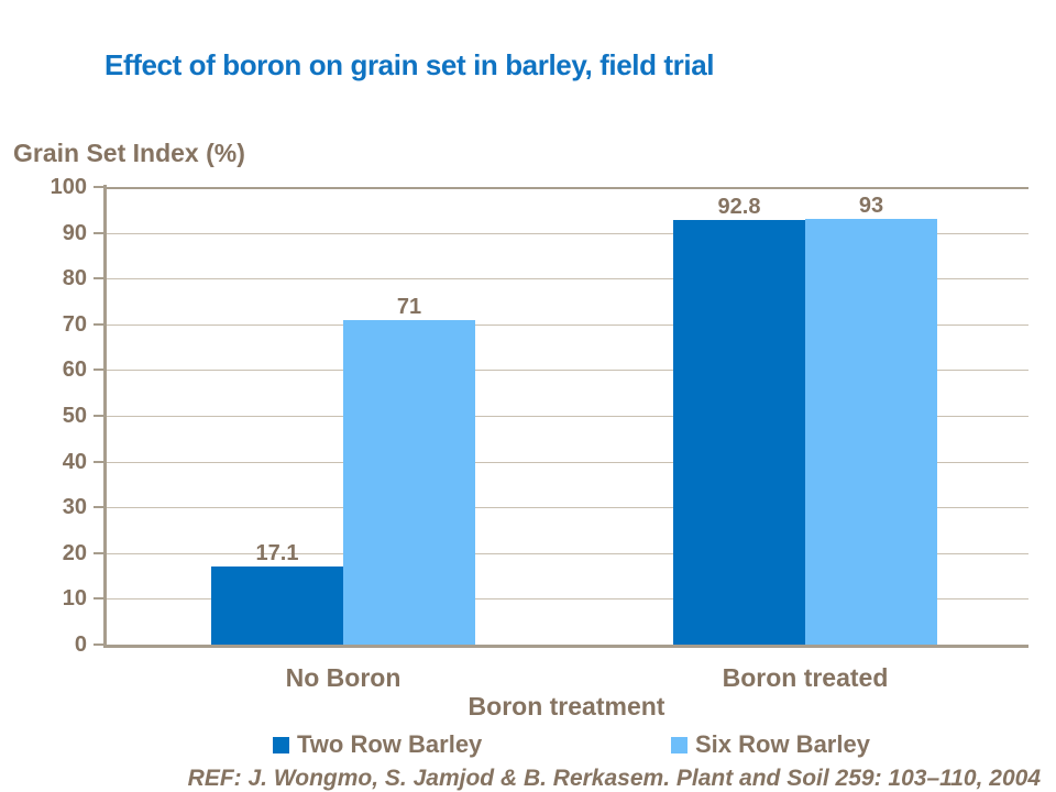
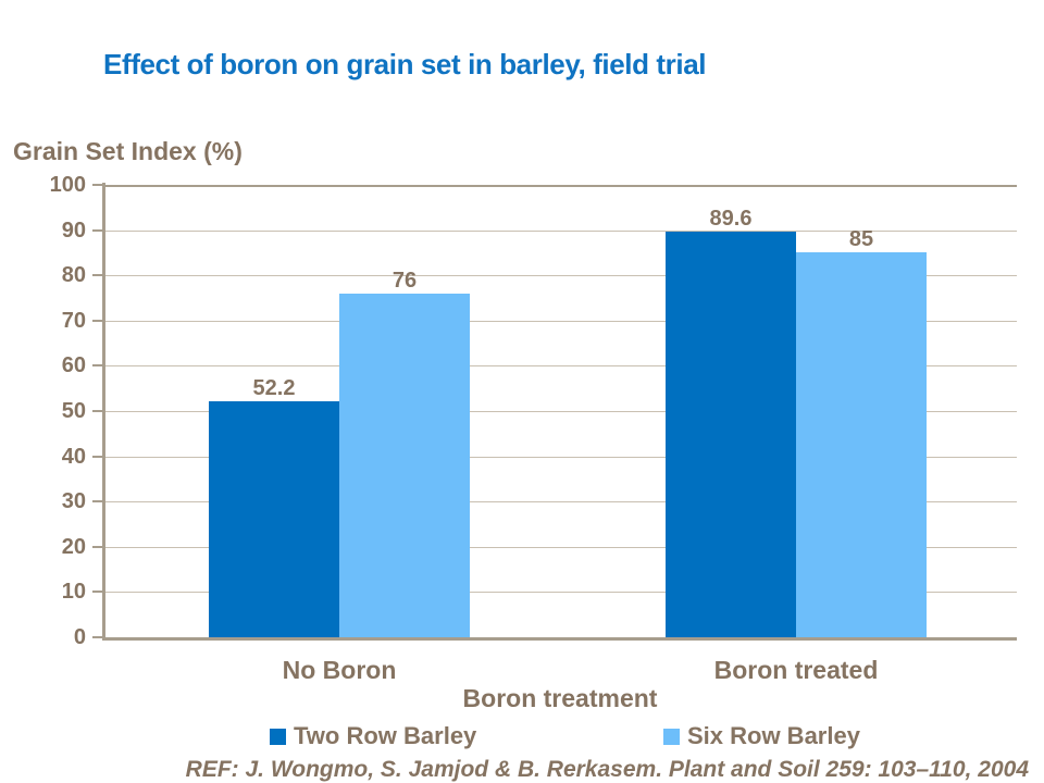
Two Row Barley/No Boron: 17.1 -> 52.2
Six Row Barley/No Boron: 71 -> 76
Two Row Barley/Boron treated: 92.8 -> 89.6
Six Row Barley/Boron treated: 93 -> 85
